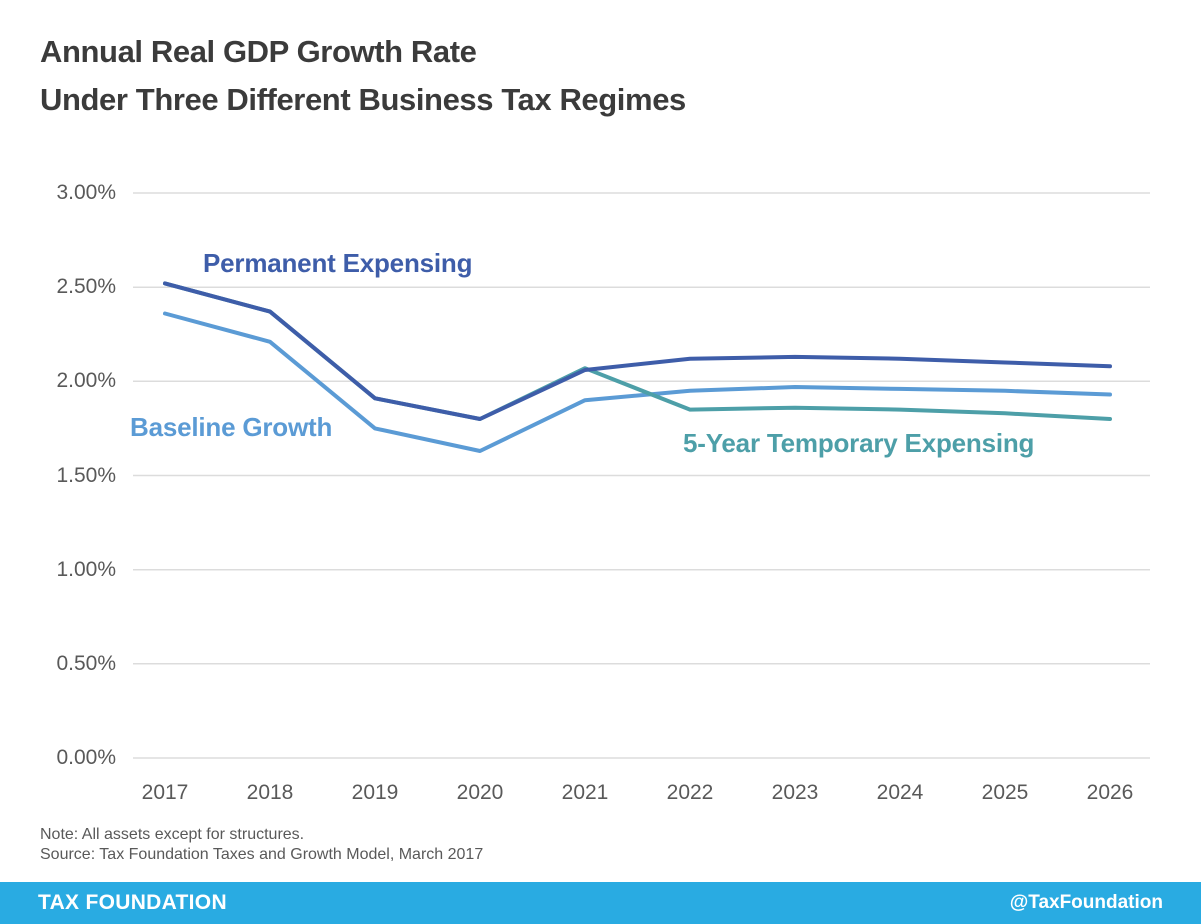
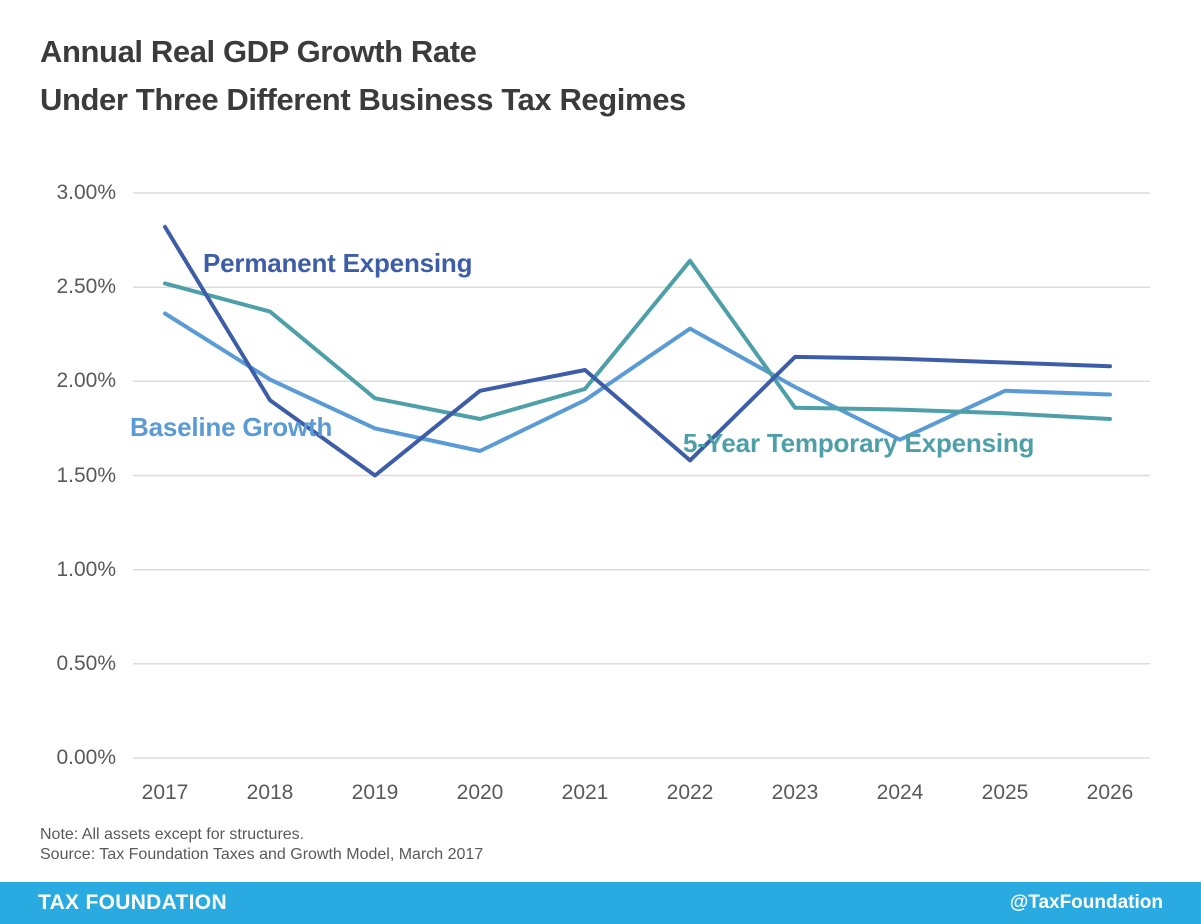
Permanent Expensing/2017: 2.52% -> 2.82%
Baseline Growth/2018: 2.21% -> 2.01%
Permanent Expensing/2018: 2.37% -> 1.90%
Permanent Expensing/2019: 1.91% -> 1.50%
Permanent Expensing/2020: 1.80% -> 1.95%
5-Year Temporary Expensing/2021: 2.07% -> 1.96%
Baseline Growth/2022: 1.95% -> 2.28%
5-Year Temporary Expensing/2022: 1.85% -> 2.64%
Permanent Expensing/2022: 2.12% -> 1.58%
Baseline Growth/2024: 1.96% -> 1.69%
